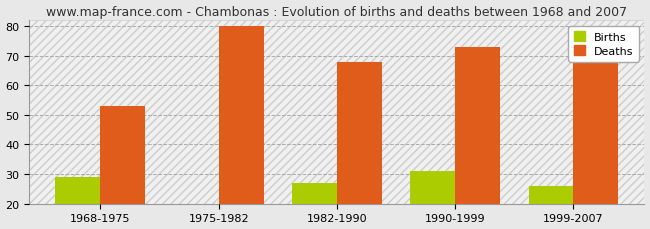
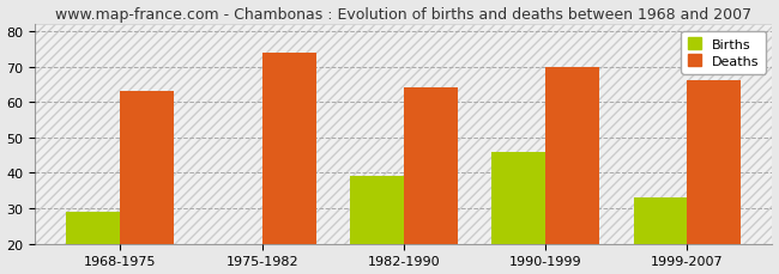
Deaths/1968-1975: 53 -> 63
Deaths/1975-1982: 80 -> 74
Births/1982-1990: 27 -> 39
Deaths/1982-1990: 68 -> 64
Births/1990-1999: 31 -> 46
Deaths/1990-1999: 73 -> 70
Births/1999-2007: 26 -> 33
Deaths/1999-2007: 68 -> 66
